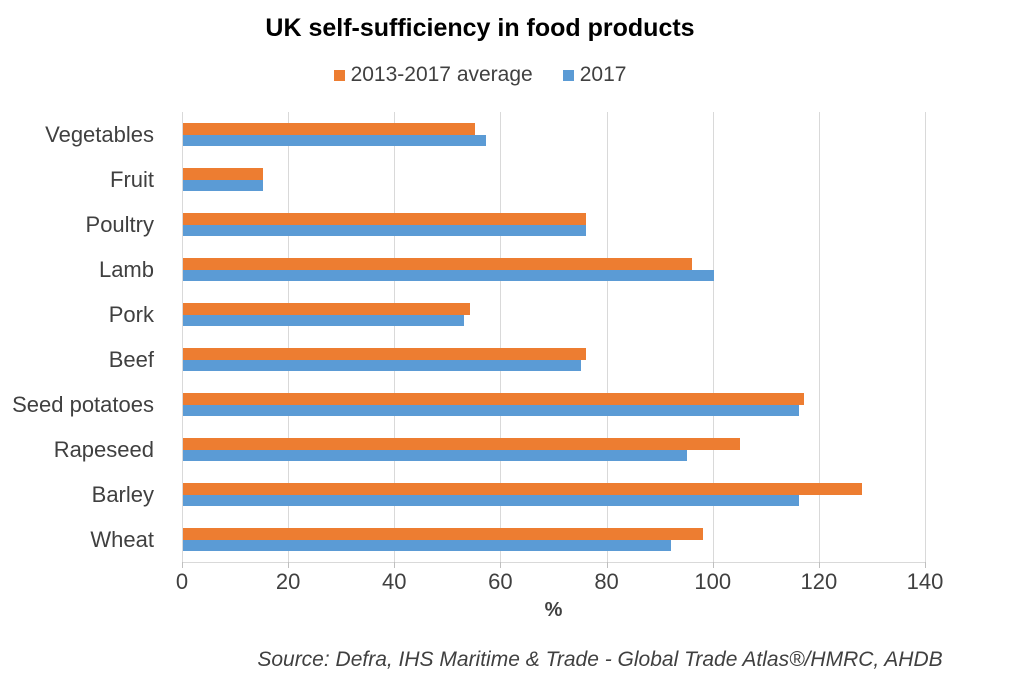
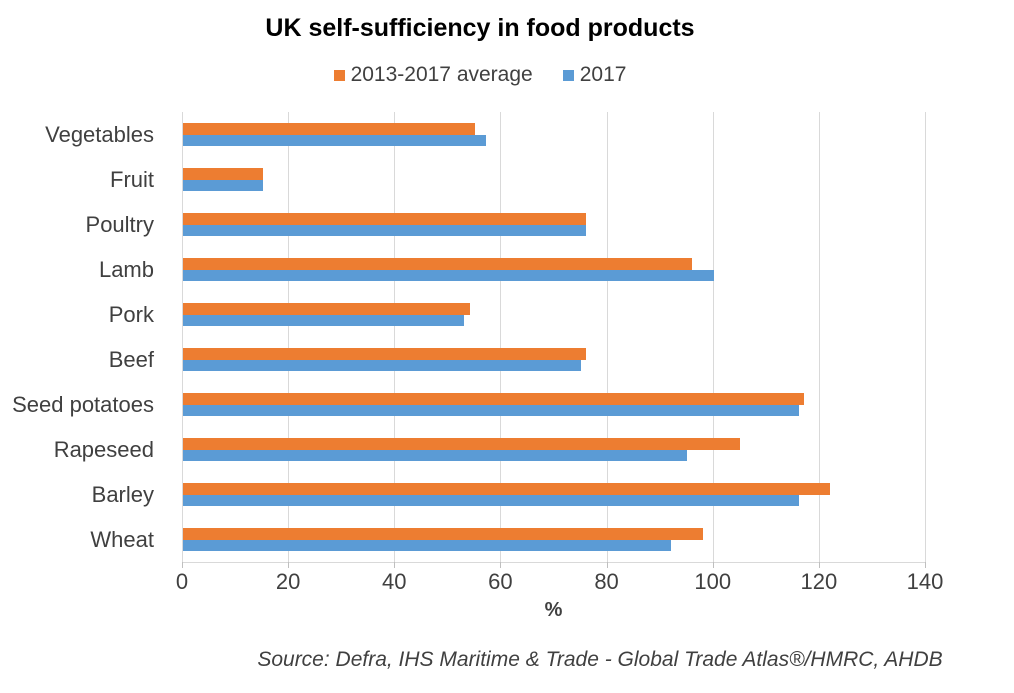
2013-2017 average/Barley: 128 -> 122
